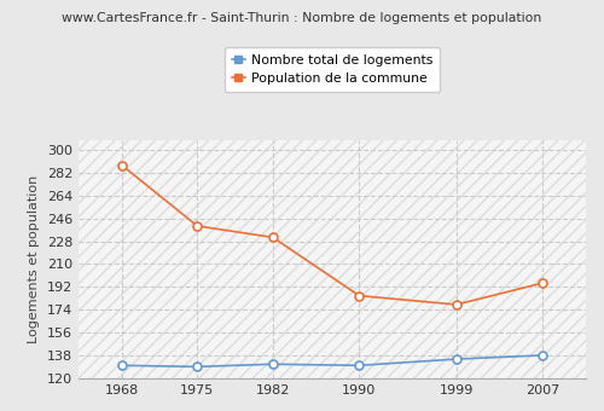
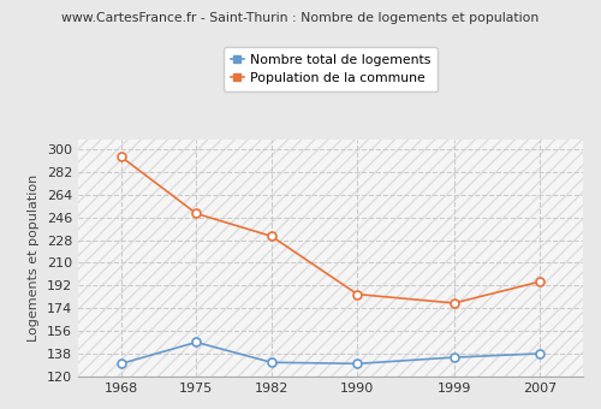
Population de la commune/1968: 288 -> 294
Nombre total de logements/1975: 129 -> 147
Population de la commune/1975: 240 -> 249
